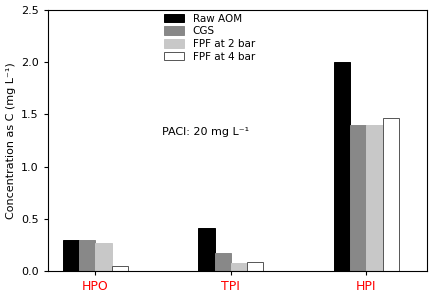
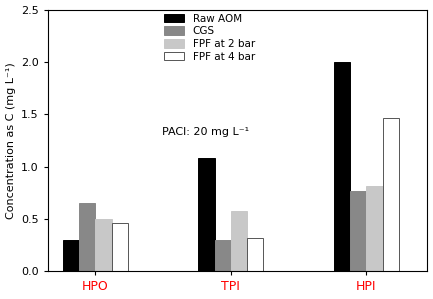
CGS/HPO: 0.30 -> 0.65
FPF at 2 bar/HPO: 0.27 -> 0.50
FPF at 4 bar/HPO: 0.05 -> 0.46
Raw AOM/TPI: 0.41 -> 1.08
CGS/TPI: 0.18 -> 0.30
FPF at 2 bar/TPI: 0.08 -> 0.58
FPF at 4 bar/TPI: 0.09 -> 0.32
CGS/HPI: 1.40 -> 0.77
FPF at 2 bar/HPI: 1.40 -> 0.82
